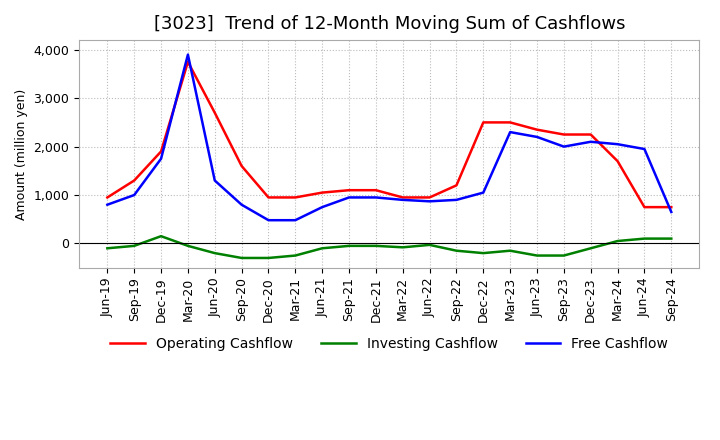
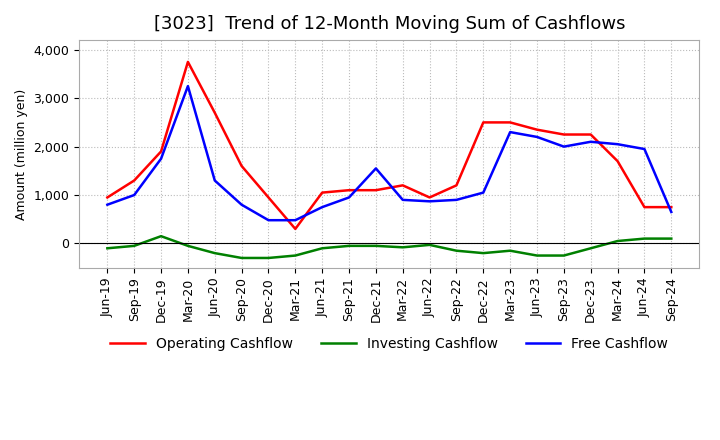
Free Cashflow/Mar-20: 3,900 -> 3,250
Operating Cashflow/Mar-21: 950 -> 300
Free Cashflow/Dec-21: 950 -> 1,550
Operating Cashflow/Mar-22: 950 -> 1,200
